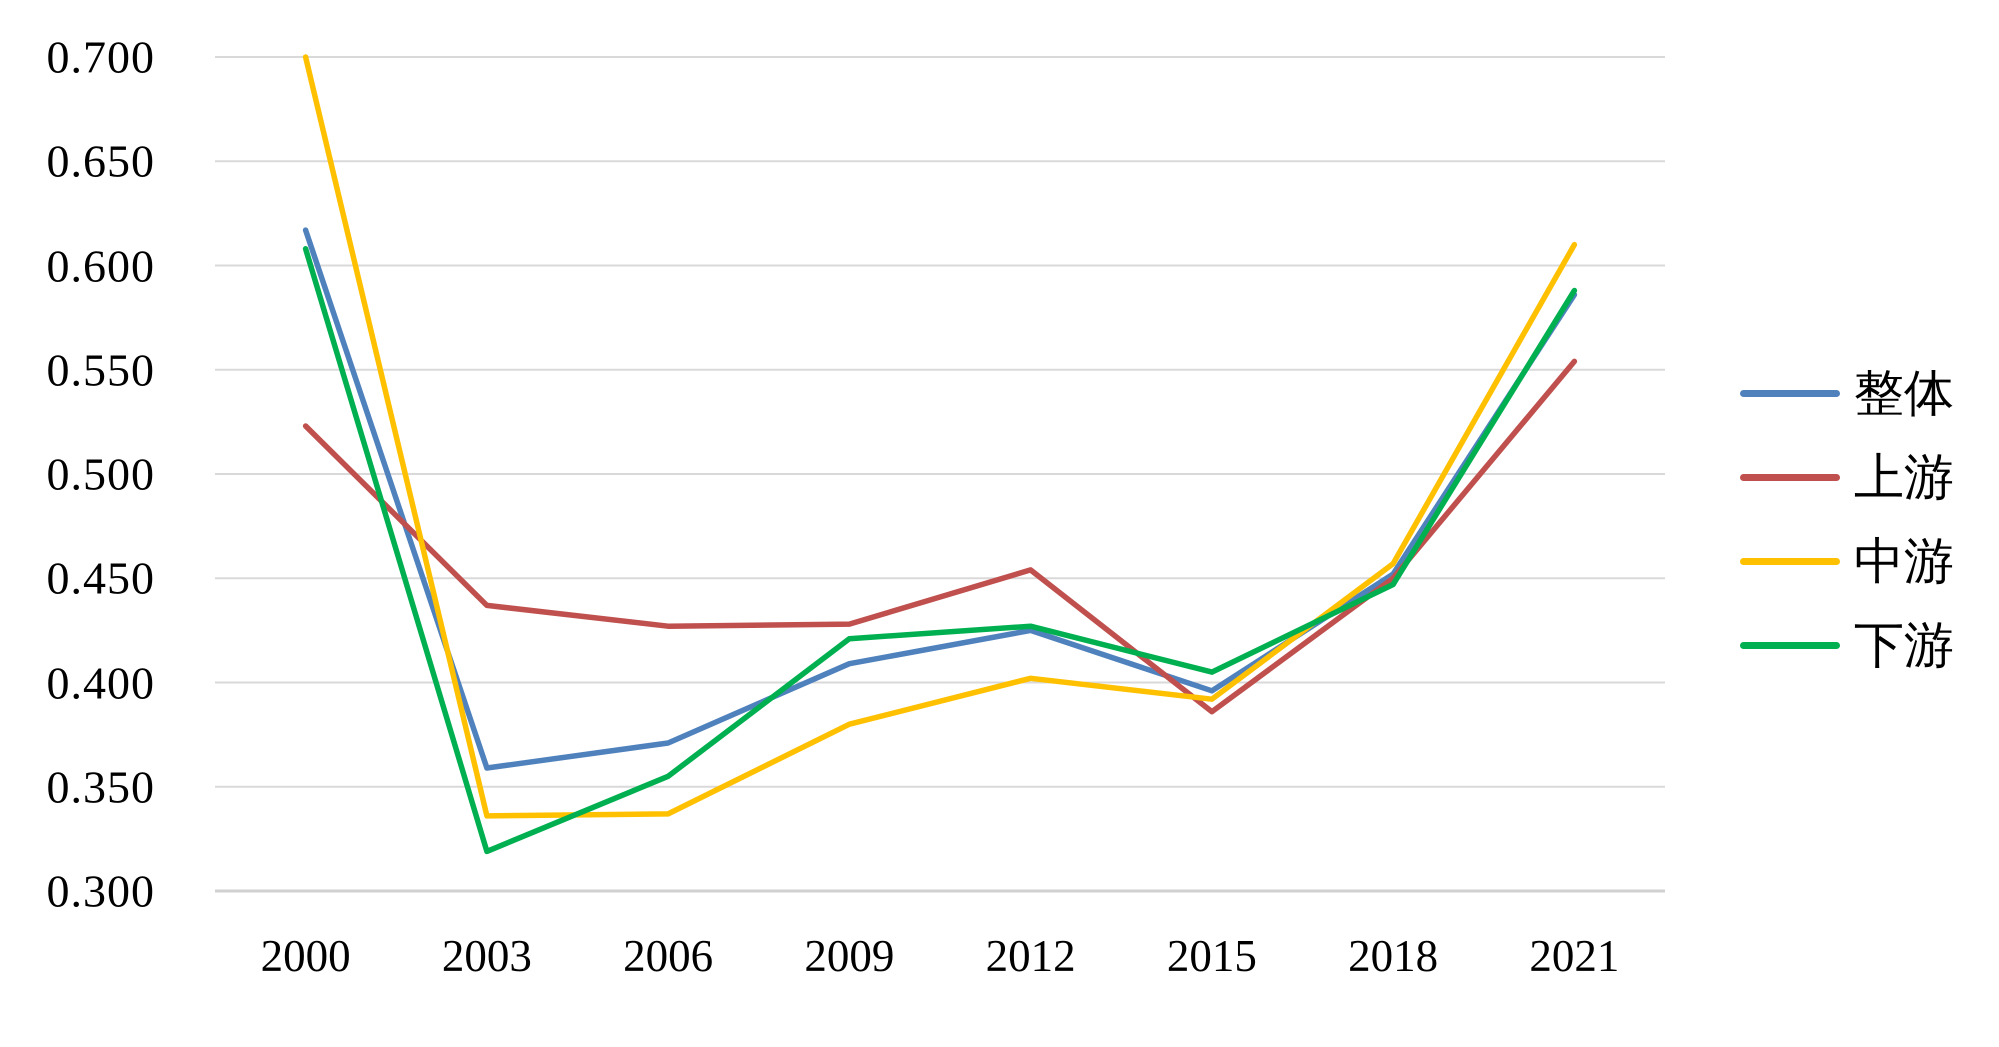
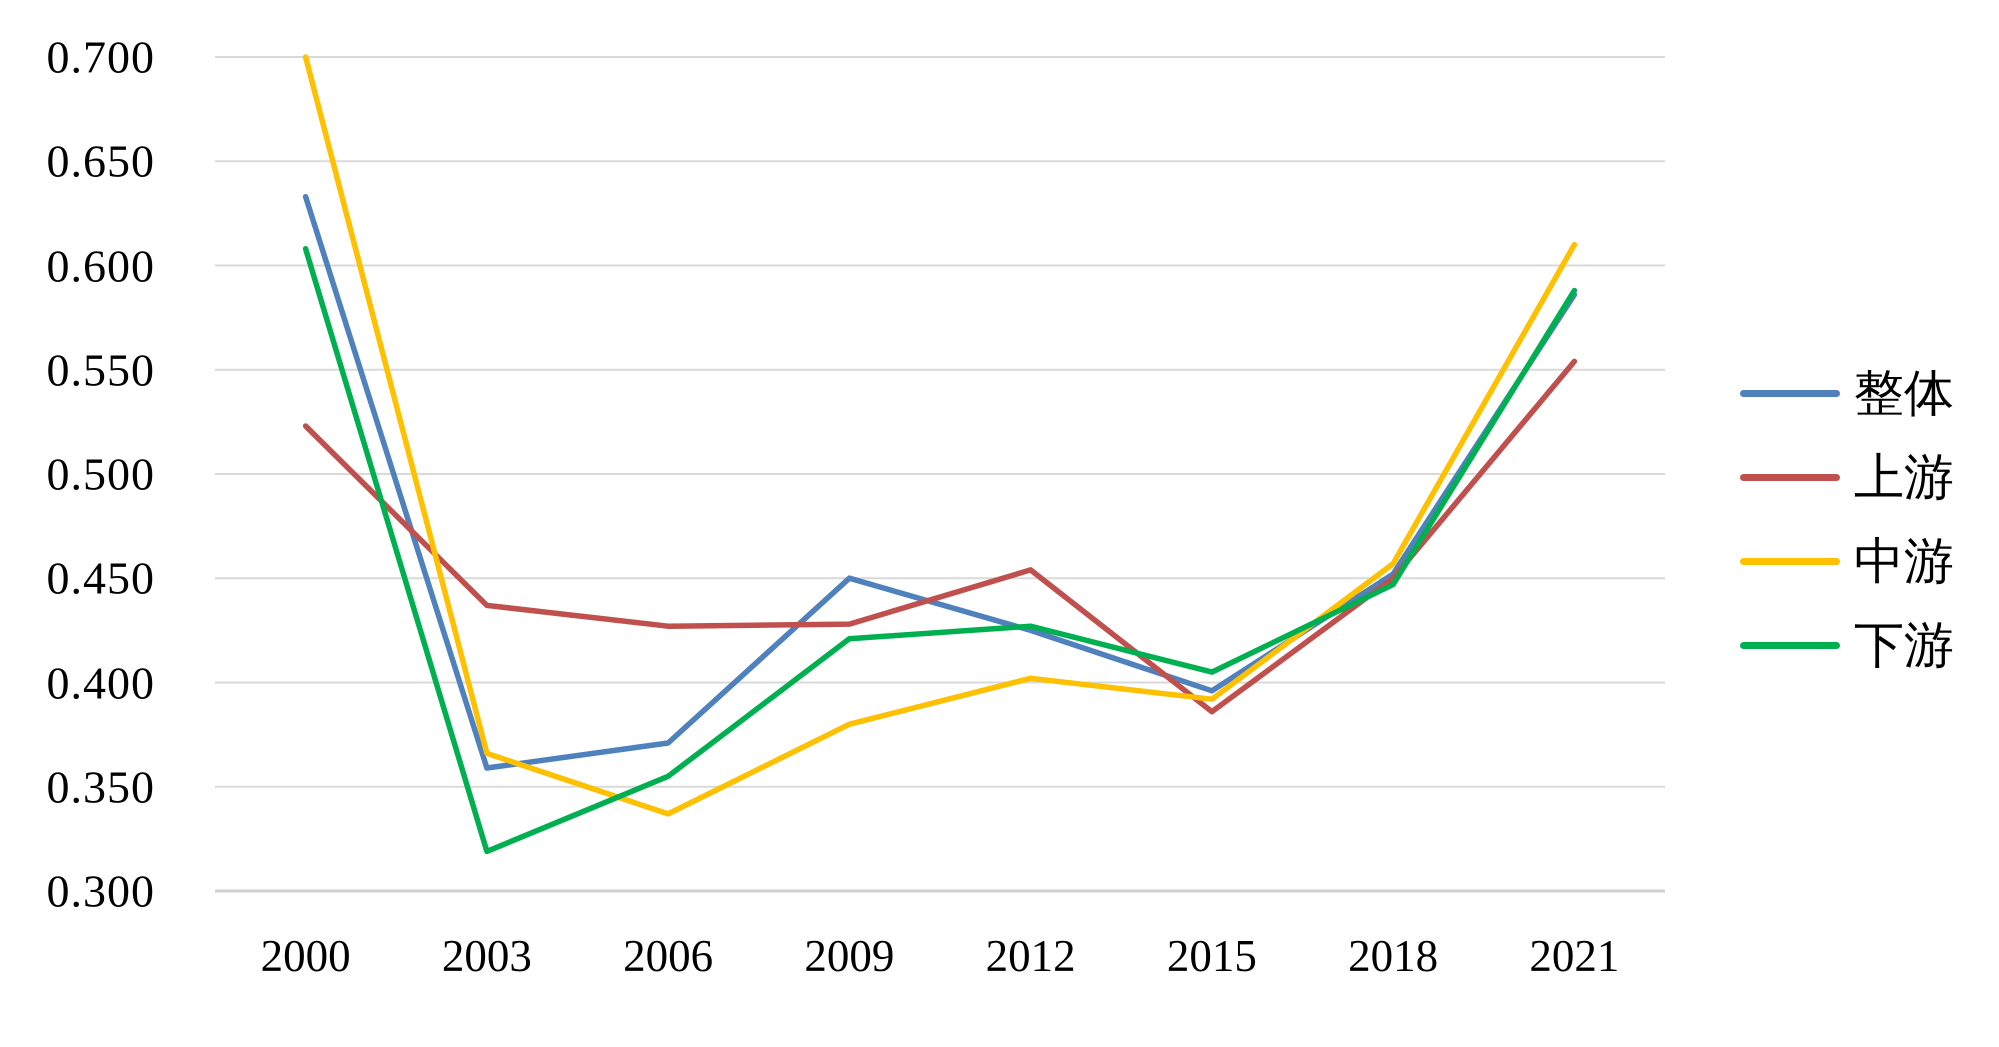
整体/2000: 0.617 -> 0.633
中游/2003: 0.336 -> 0.366
整体/2009: 0.409 -> 0.450
